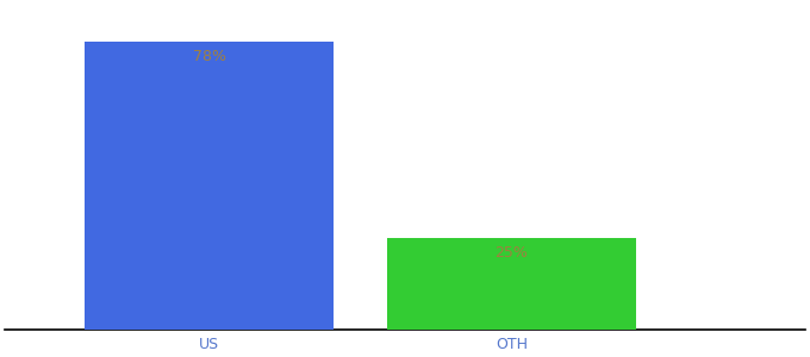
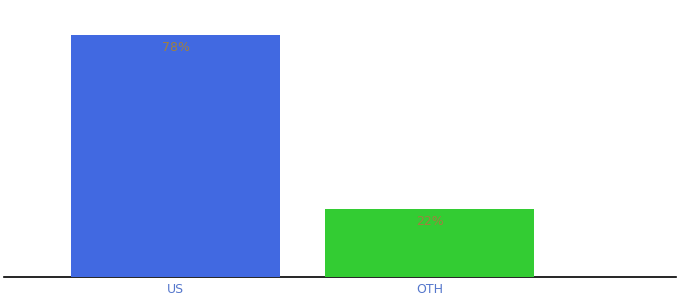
OTH: 25% -> 22%
